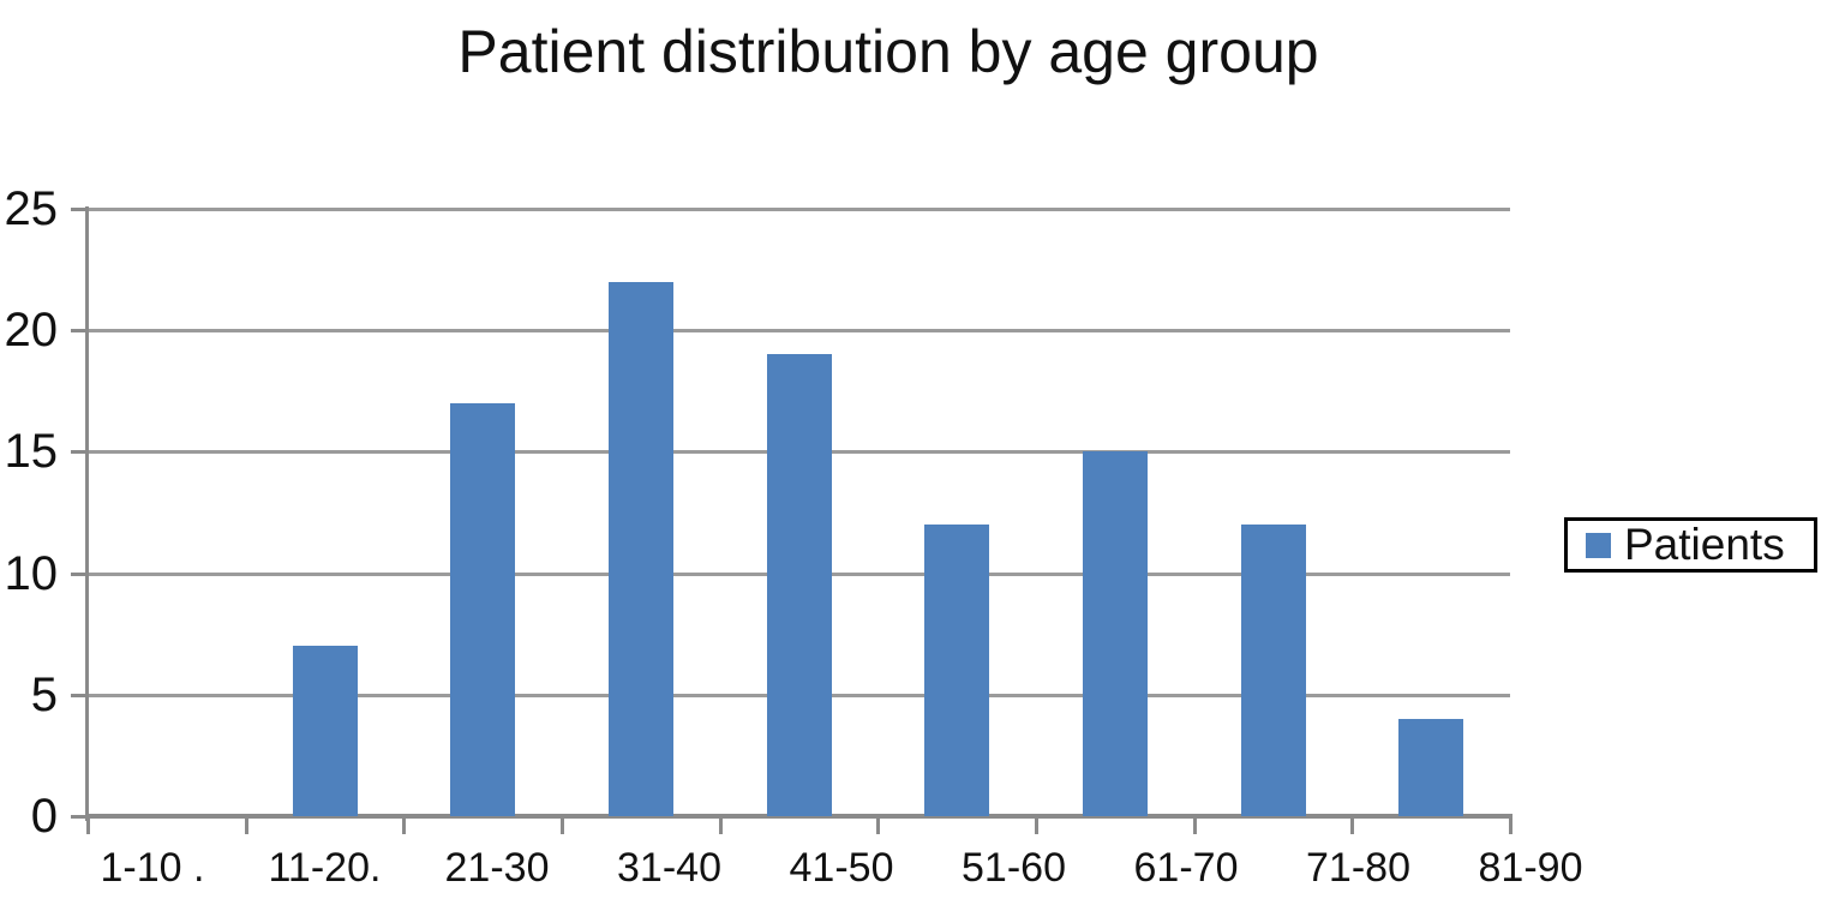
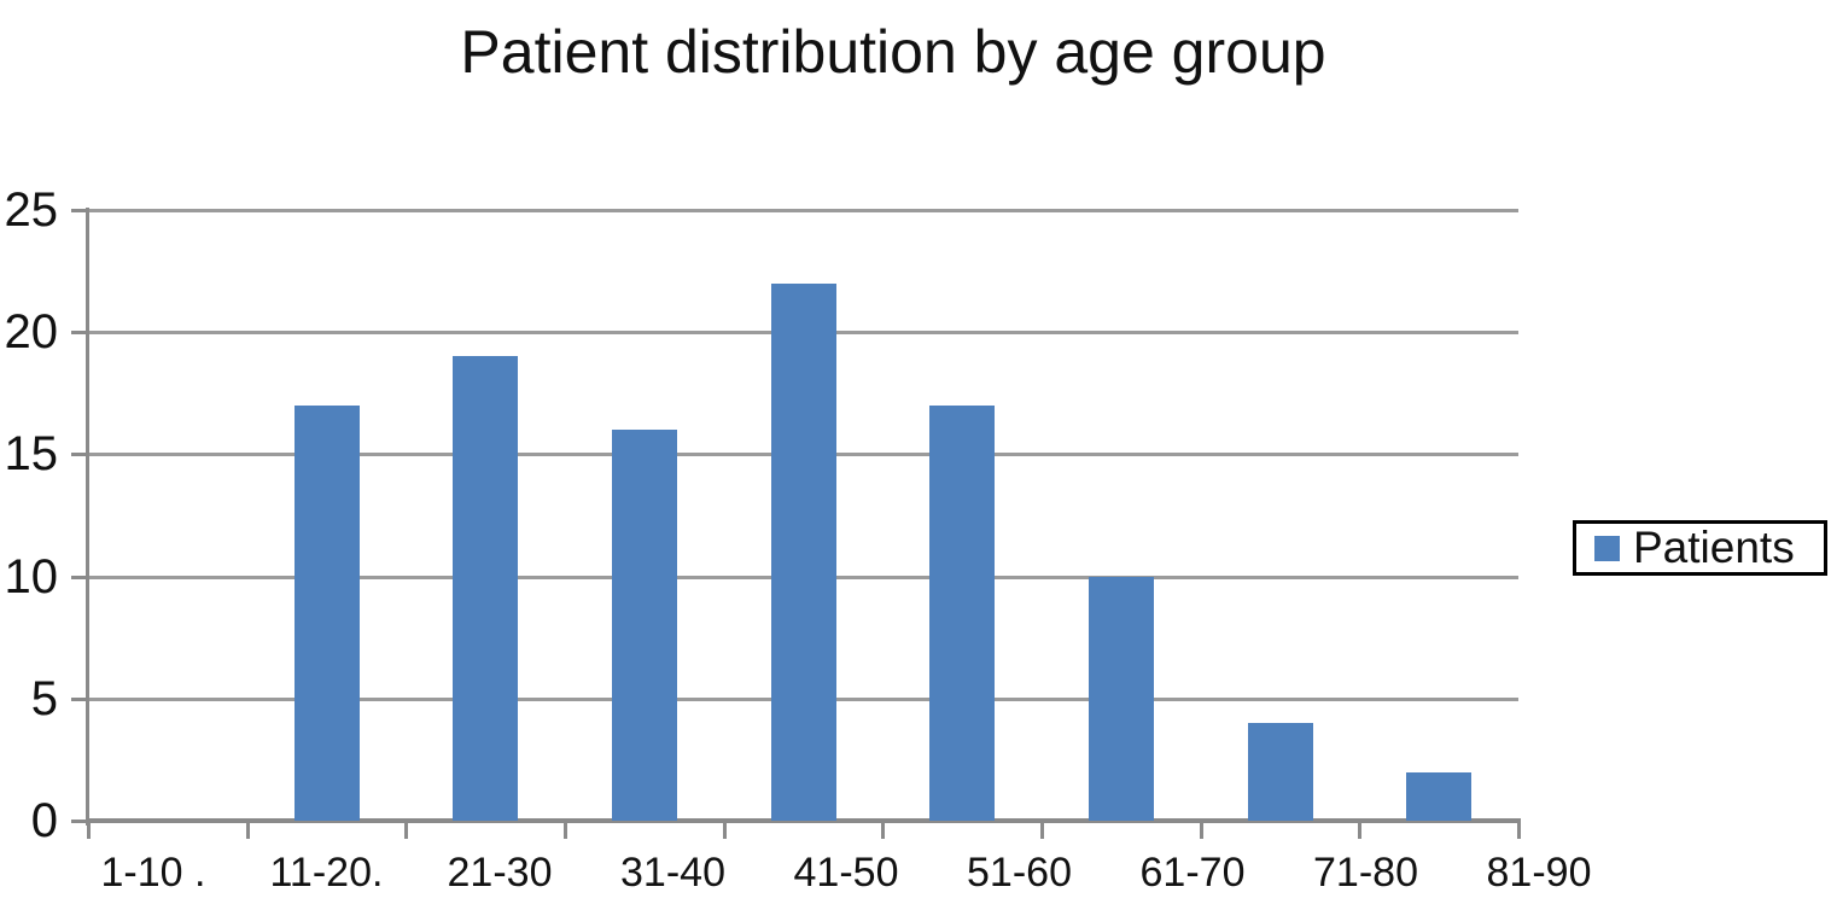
11-20.: 7 -> 17
21-30: 17 -> 19
31-40: 22 -> 16
41-50: 19 -> 22
51-60: 12 -> 17
61-70: 15 -> 10
71-80: 12 -> 4
81-90: 4 -> 2
